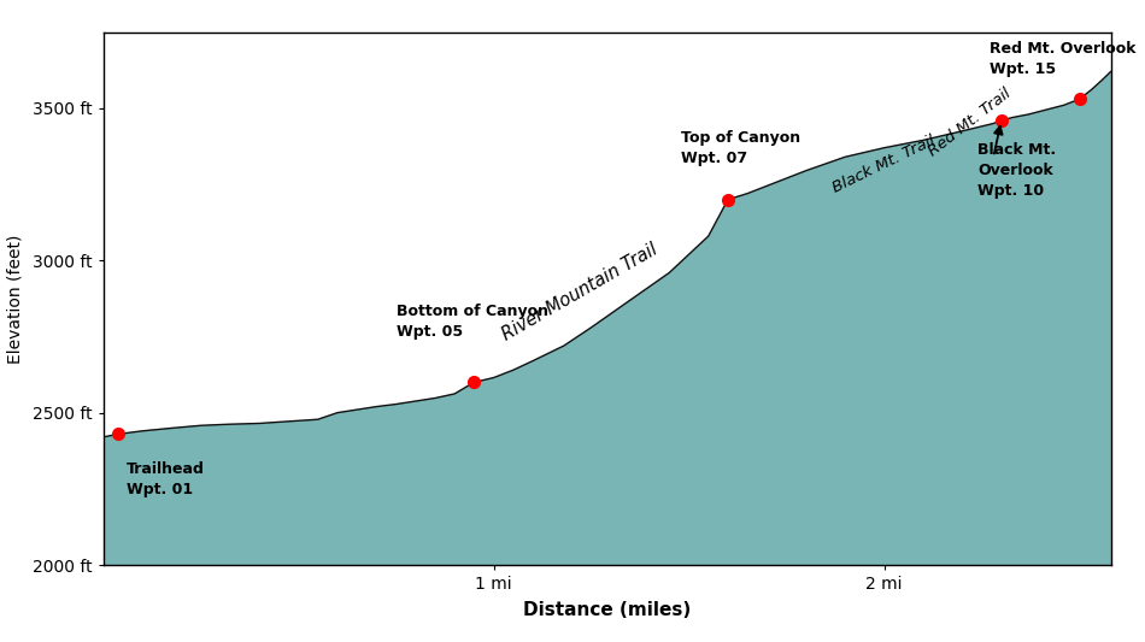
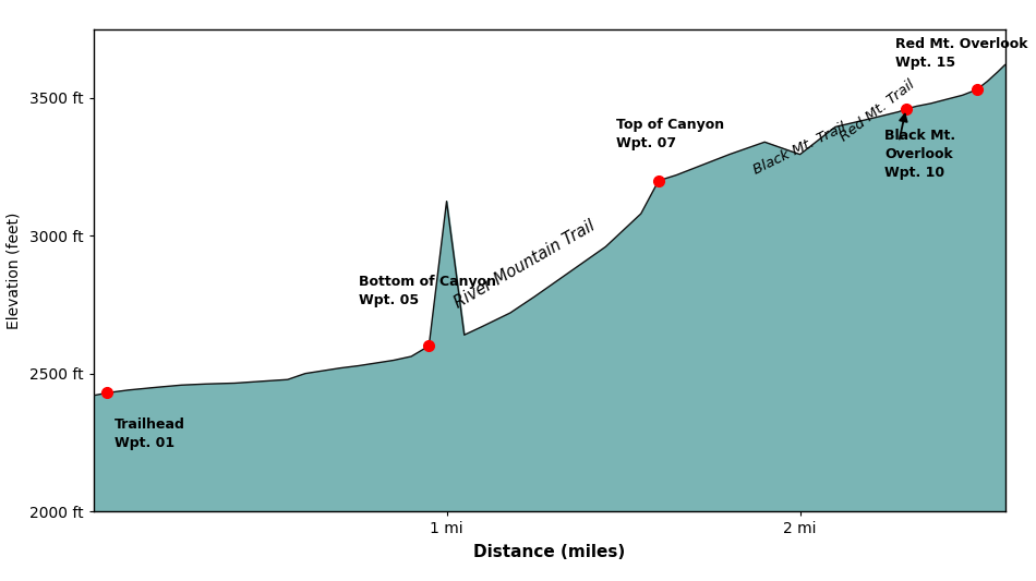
1 mi: 2615 ft -> 3125 ft
2 mi: 3370 ft -> 3295 ft
